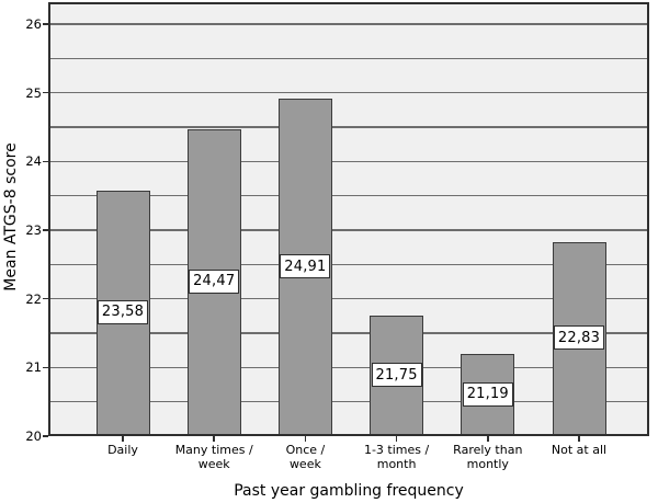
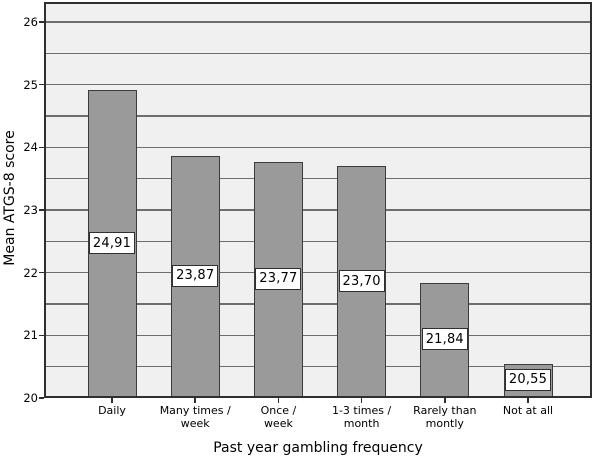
Daily: 23,58 -> 24,91
Many times / week: 24,47 -> 23,87
Once / week: 24,91 -> 23,77
1-3 times / month: 21,75 -> 23,70
Rarely than montly: 21,19 -> 21,84
Not at all: 22,83 -> 20,55
